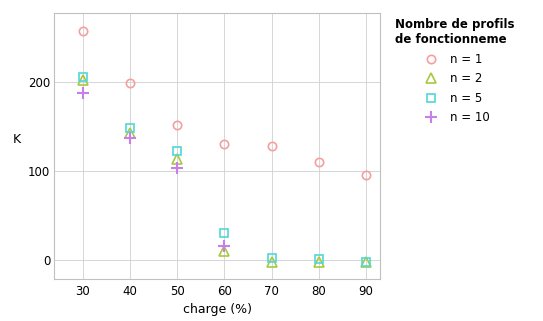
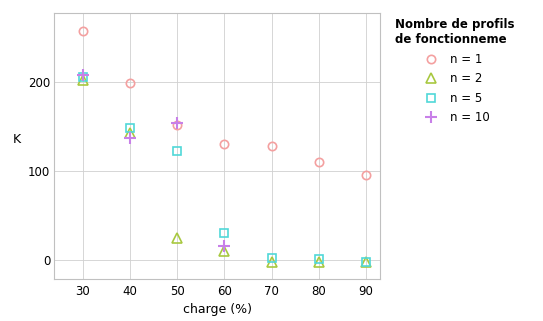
n = 10/30: 188 -> 208
n = 2/50: 113 -> 24
n = 10/50: 103 -> 154
